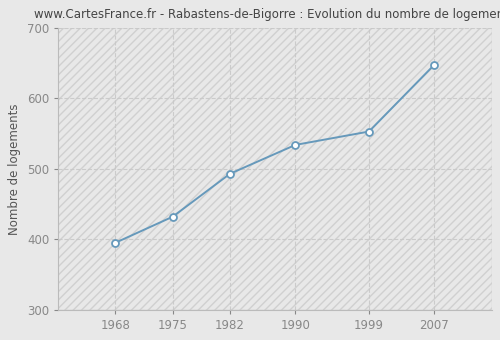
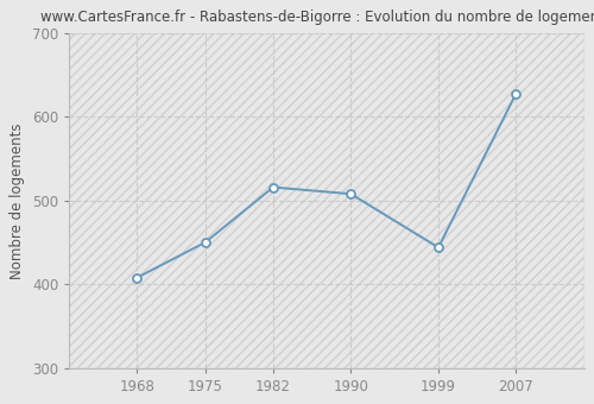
1968: 395 -> 408
1975: 432 -> 450
1982: 493 -> 516
1990: 534 -> 508
1999: 553 -> 444
2007: 648 -> 628
